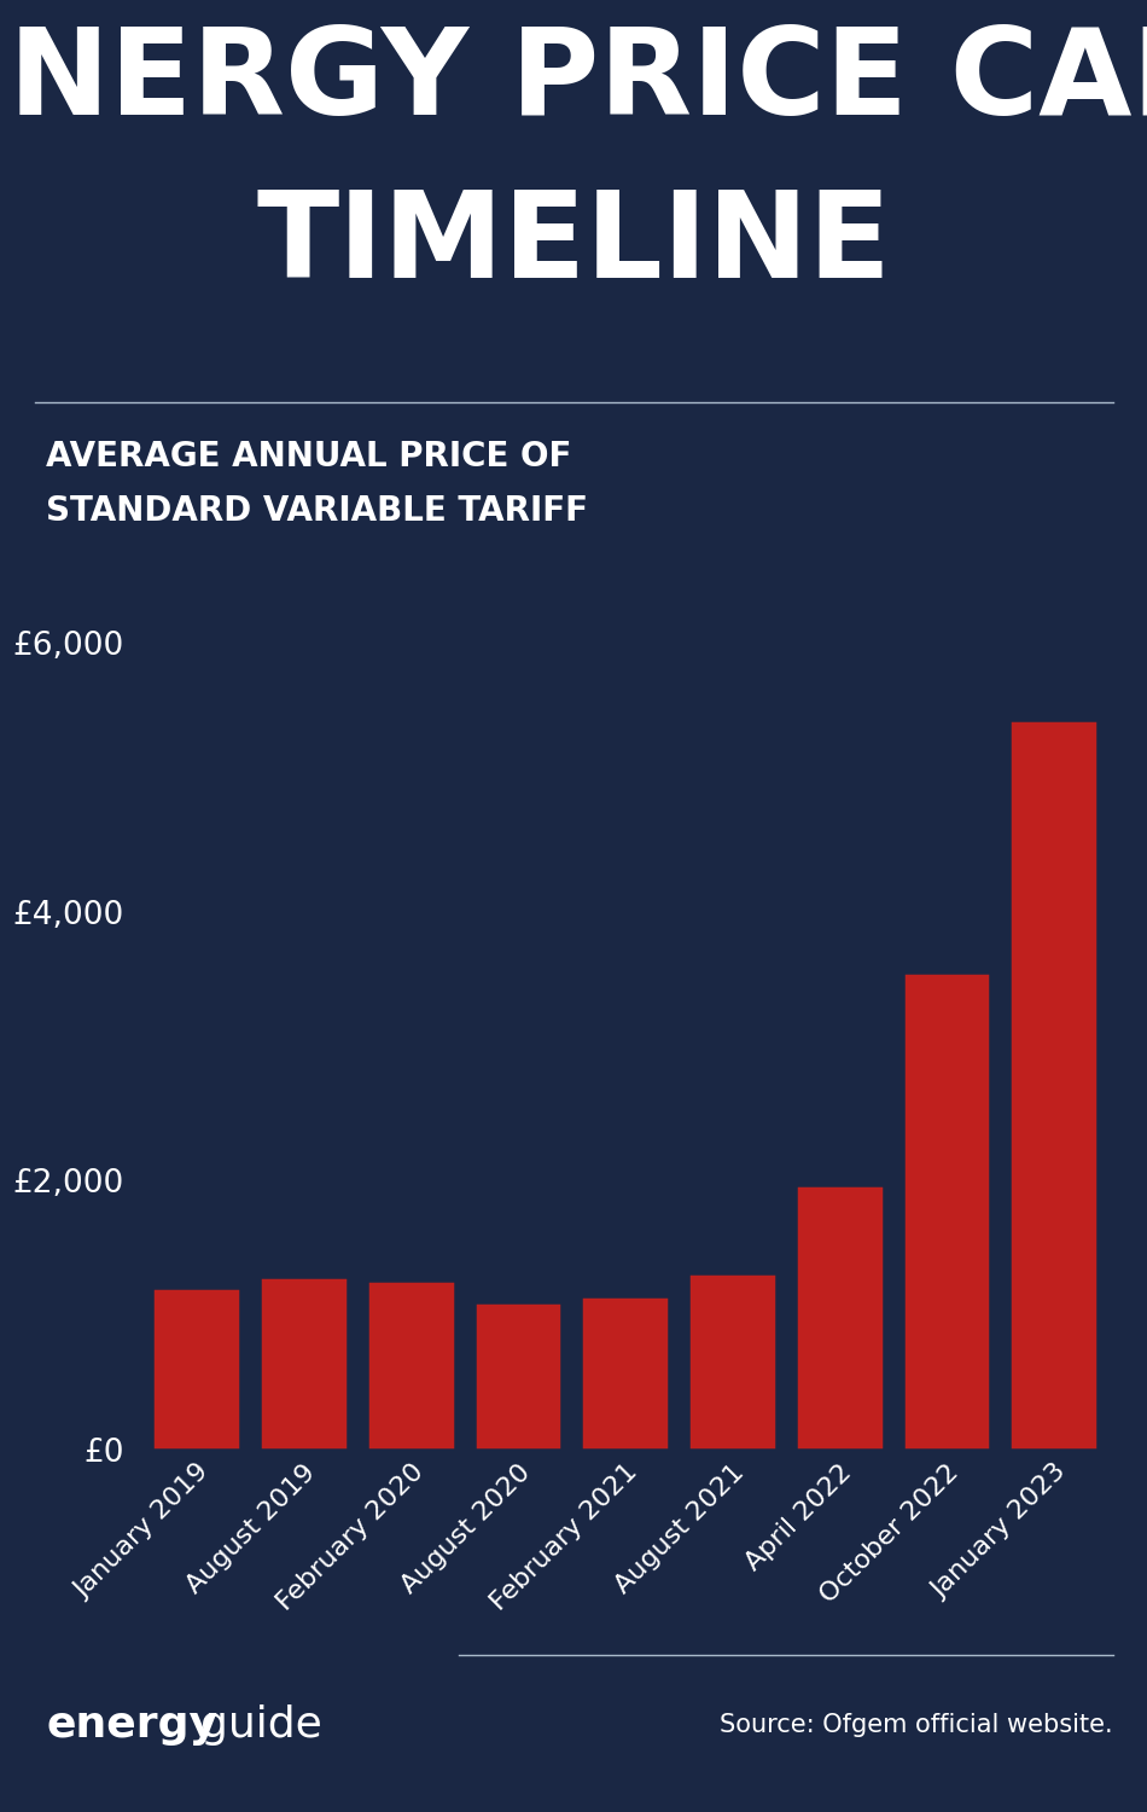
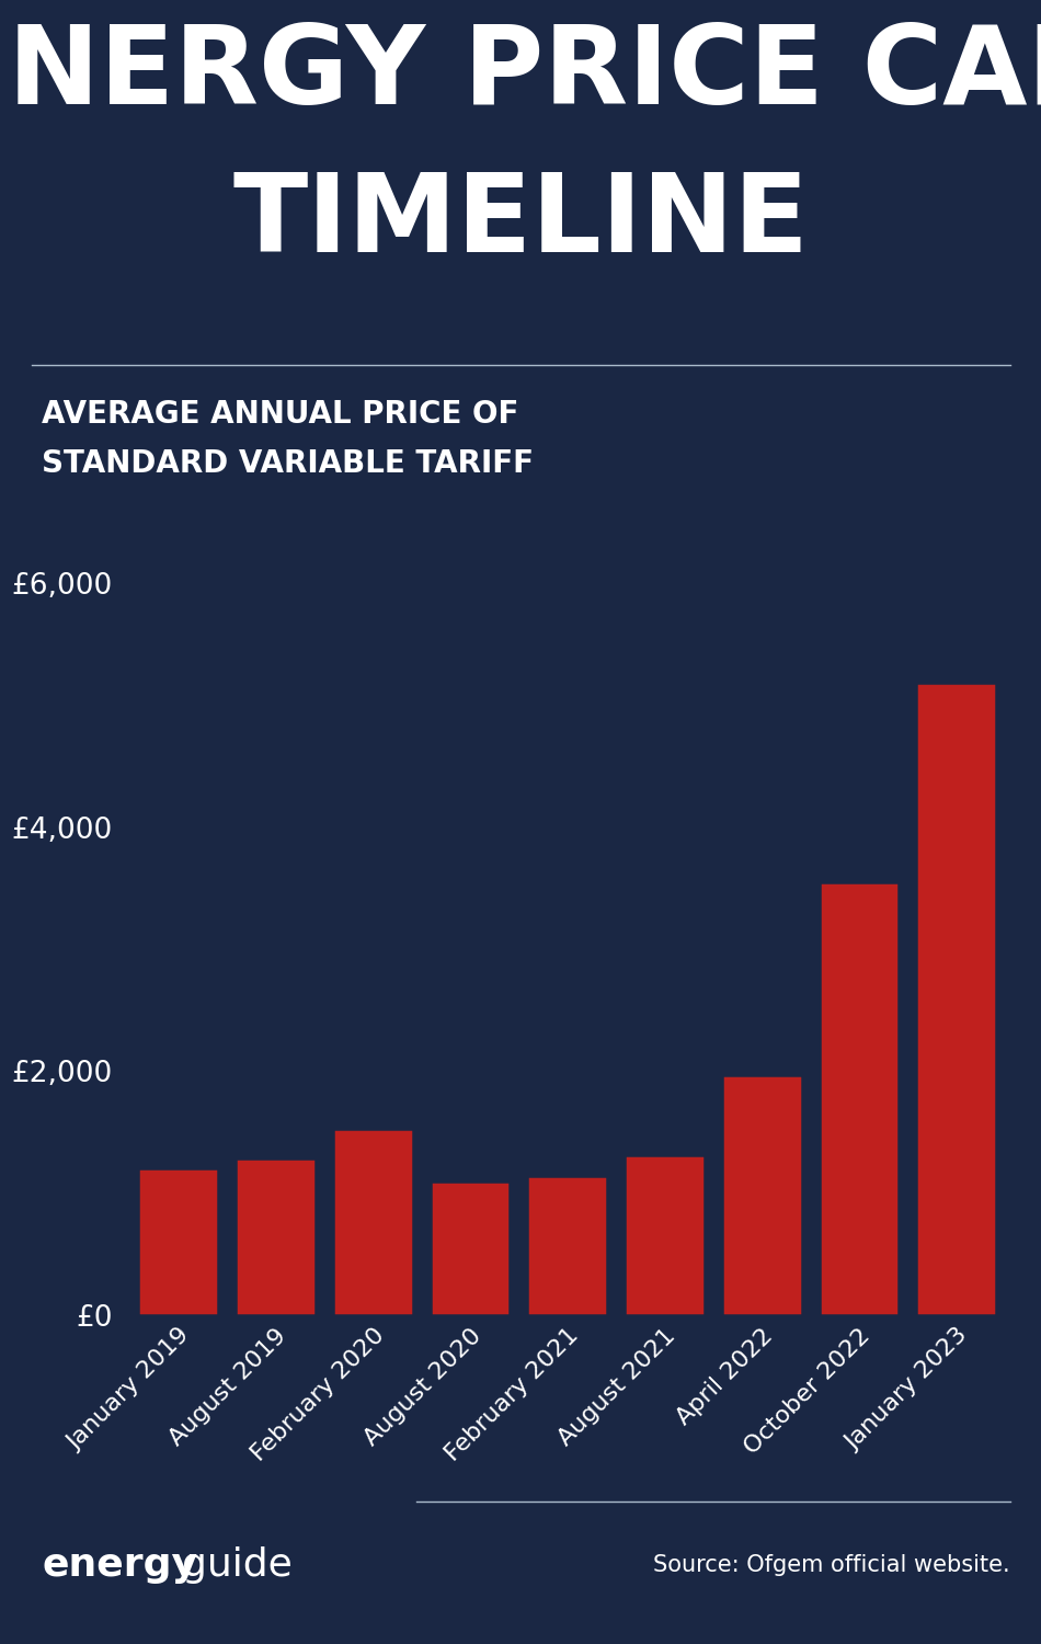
February 2020: £1,260 -> £1,530
January 2023: £5,420 -> £5,180
